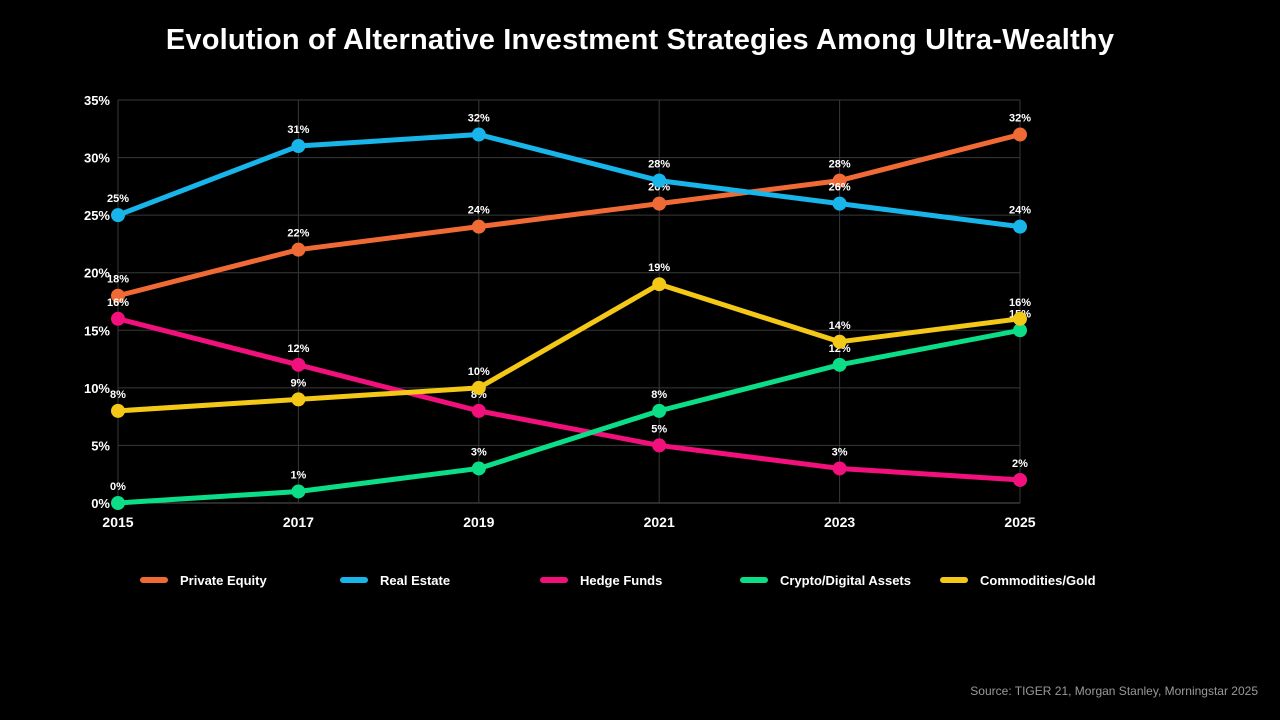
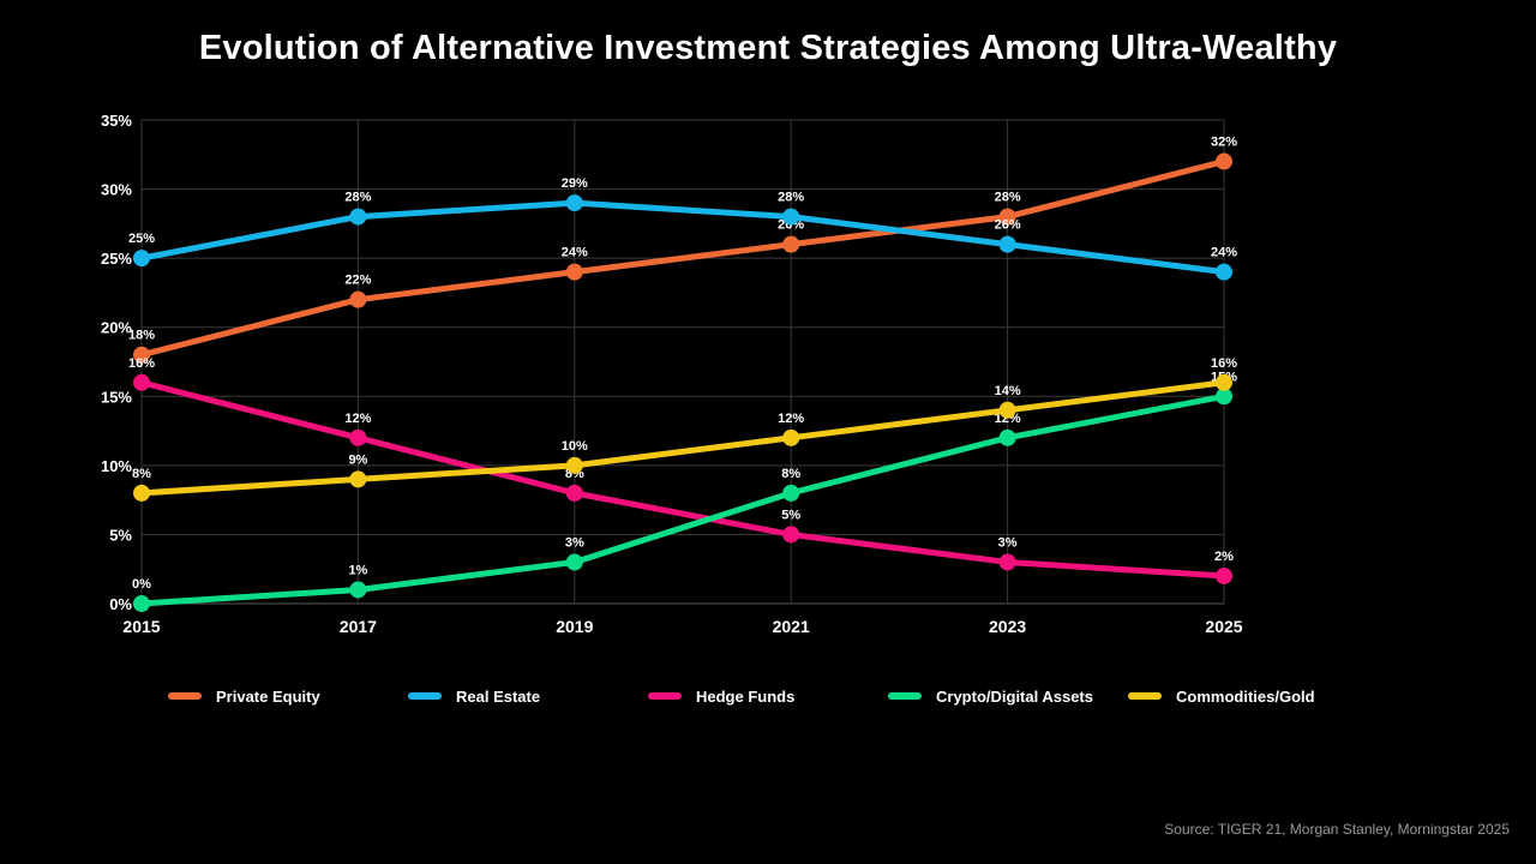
Real Estate/2017: 31% -> 28%
Real Estate/2019: 32% -> 29%
Commodities/Gold/2021: 19% -> 12%
